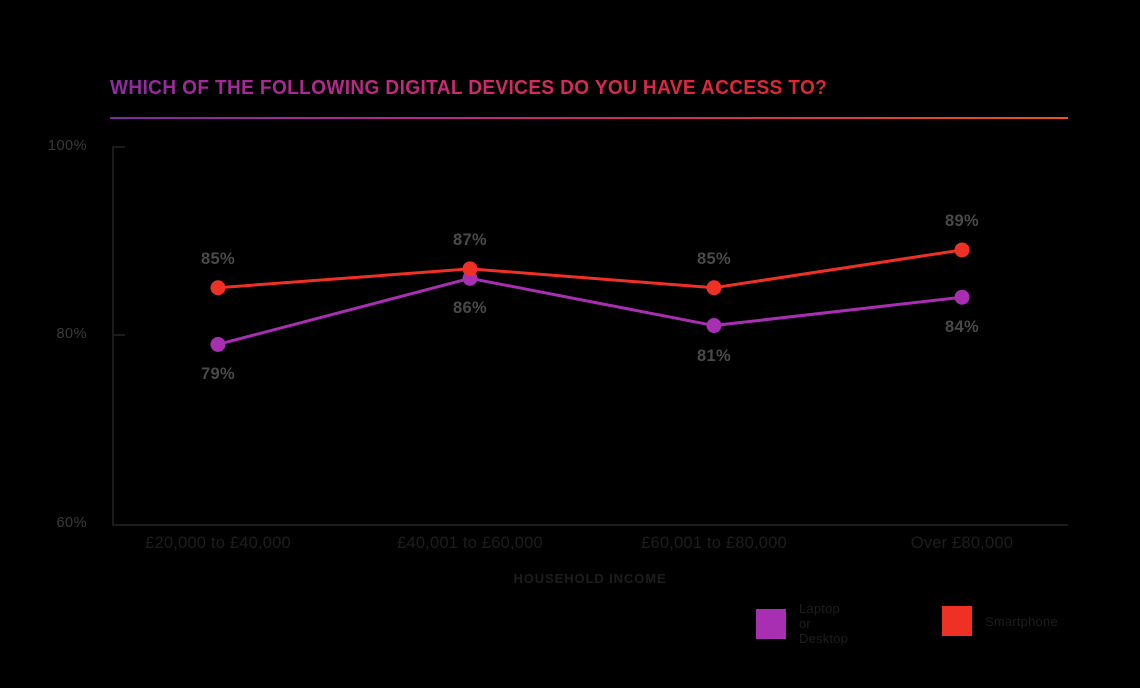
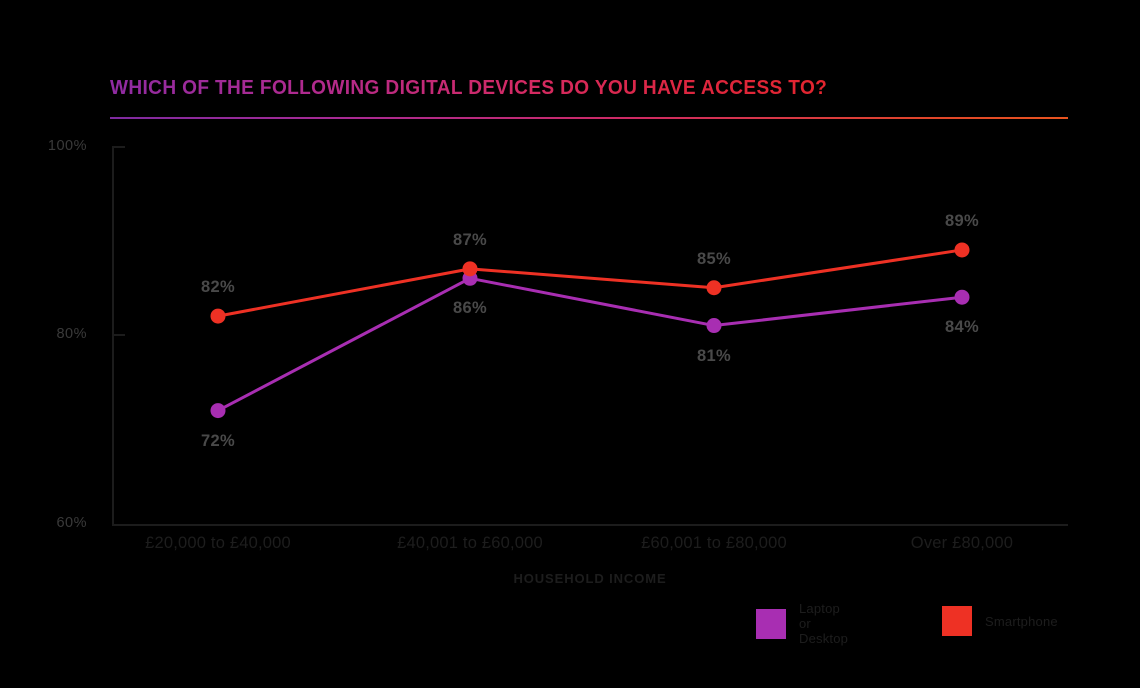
Laptop or Desktop/£20,000 to £40,000: 79% -> 72%
Smartphone/£20,000 to £40,000: 85% -> 82%
